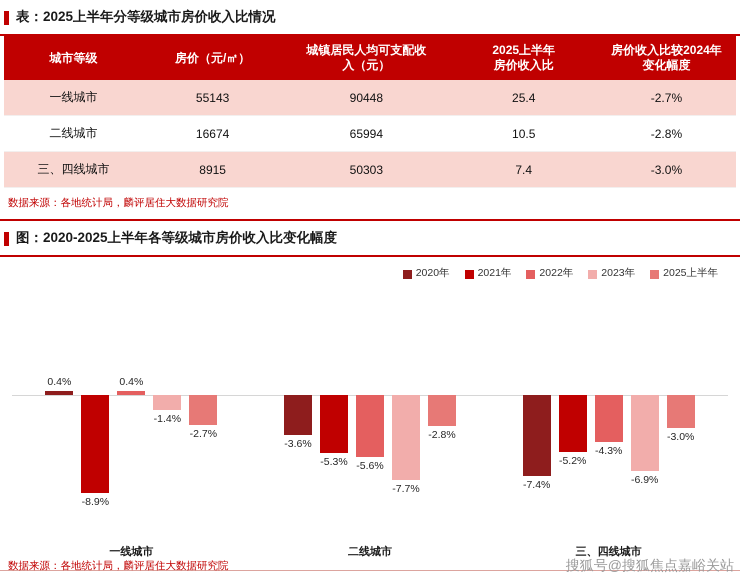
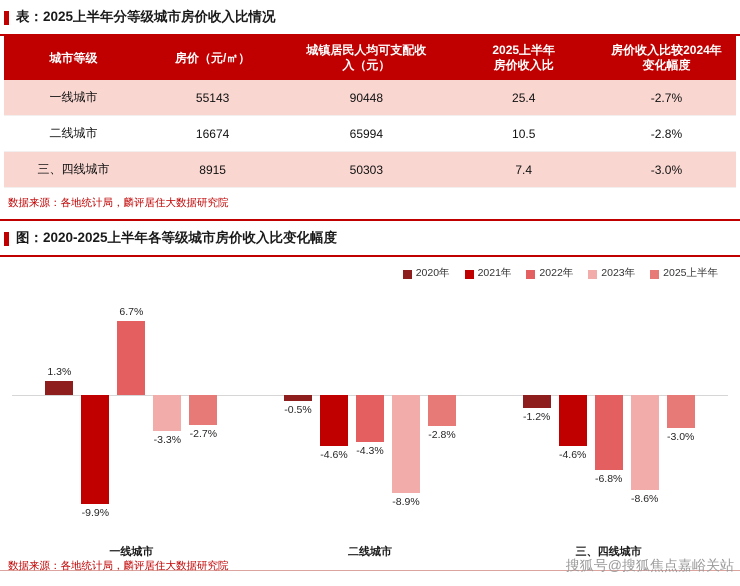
2020年/一线城市: 0.4% -> 1.3%
2021年/一线城市: -8.9% -> -9.9%
2022年/一线城市: 0.4% -> 6.7%
2023年/一线城市: -1.4% -> -3.3%
2020年/二线城市: -3.6% -> -0.5%
2021年/二线城市: -5.3% -> -4.6%
2022年/二线城市: -5.6% -> -4.3%
2023年/二线城市: -7.7% -> -8.9%
2020年/三、四线城市: -7.4% -> -1.2%
2021年/三、四线城市: -5.2% -> -4.6%
2022年/三、四线城市: -4.3% -> -6.8%
2023年/三、四线城市: -6.9% -> -8.6%
